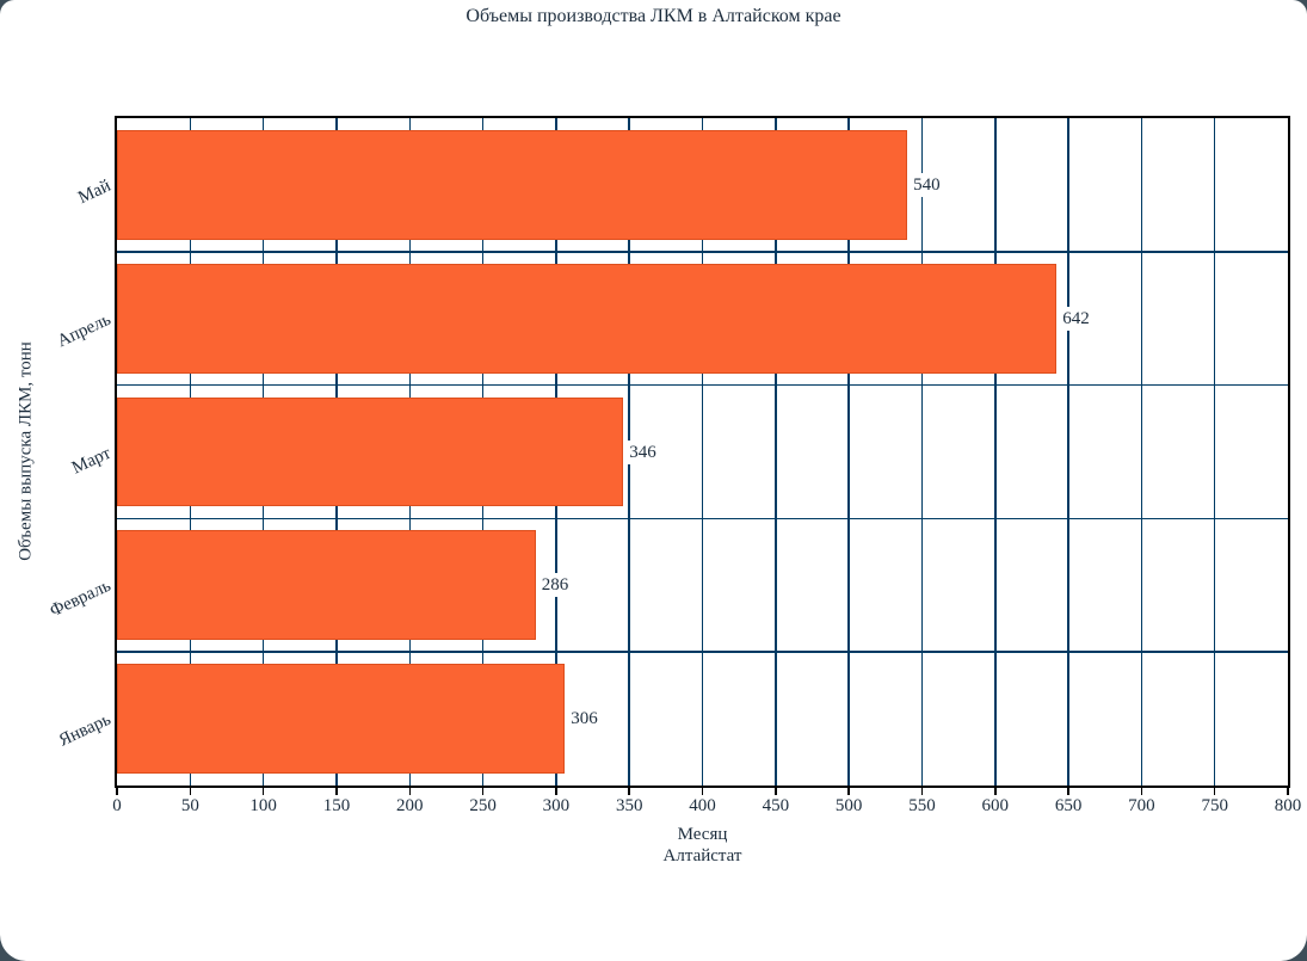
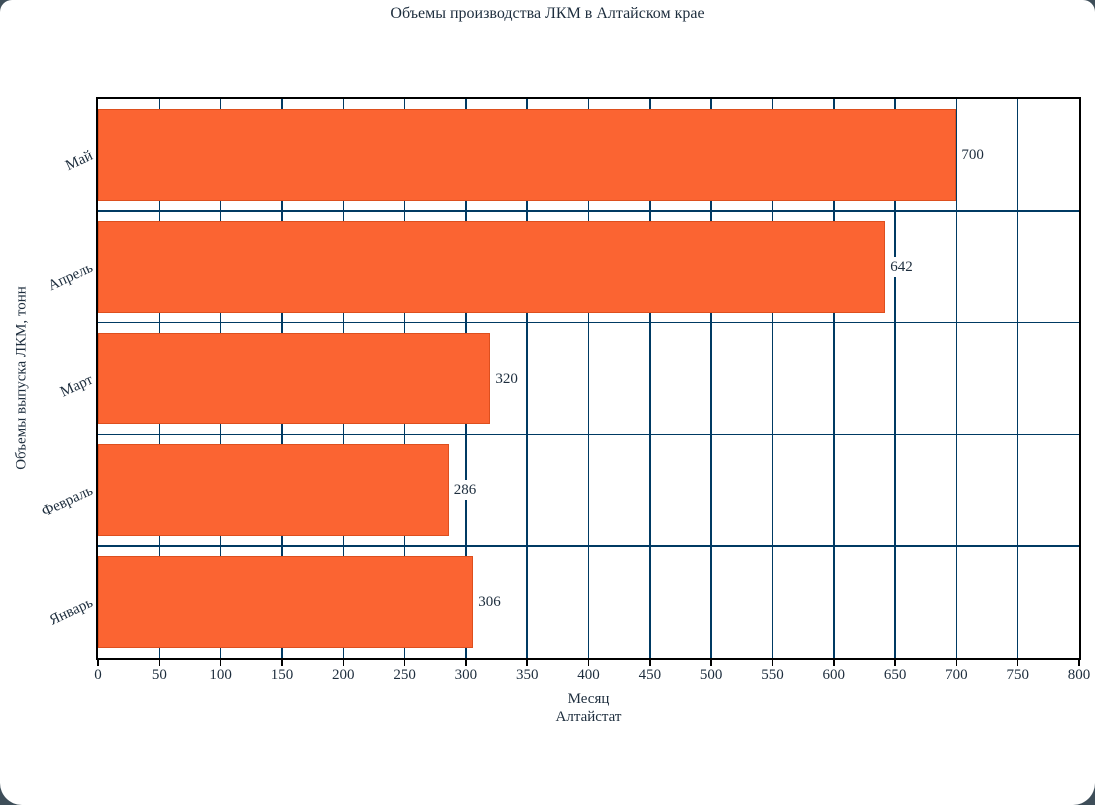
Май: 540 -> 700
Март: 346 -> 320
